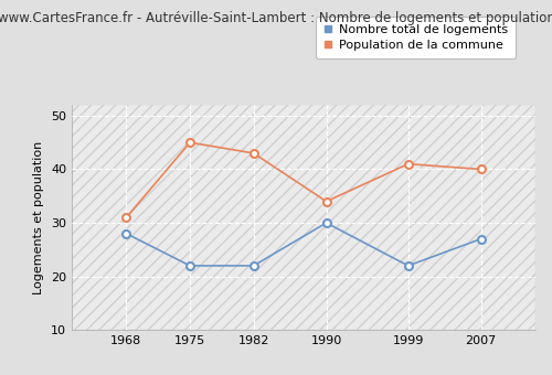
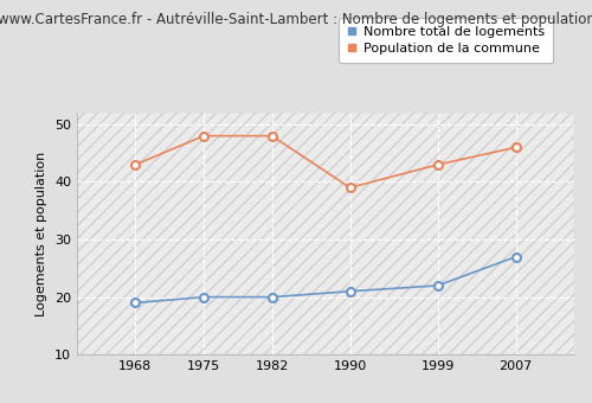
Nombre total de logements/1968: 28 -> 19
Population de la commune/1968: 31 -> 43
Nombre total de logements/1975: 22 -> 20
Population de la commune/1975: 45 -> 48
Nombre total de logements/1982: 22 -> 20
Population de la commune/1982: 43 -> 48
Nombre total de logements/1990: 30 -> 21
Population de la commune/1990: 34 -> 39
Population de la commune/1999: 41 -> 43
Population de la commune/2007: 40 -> 46
